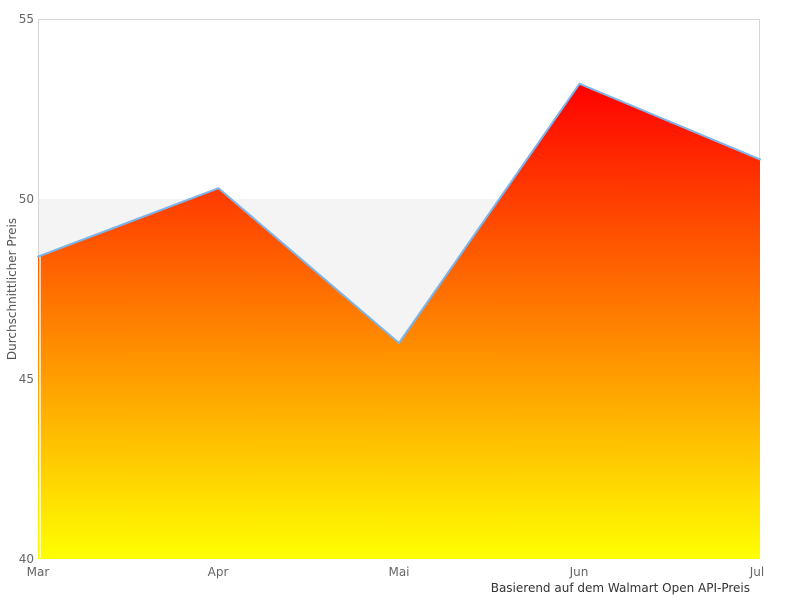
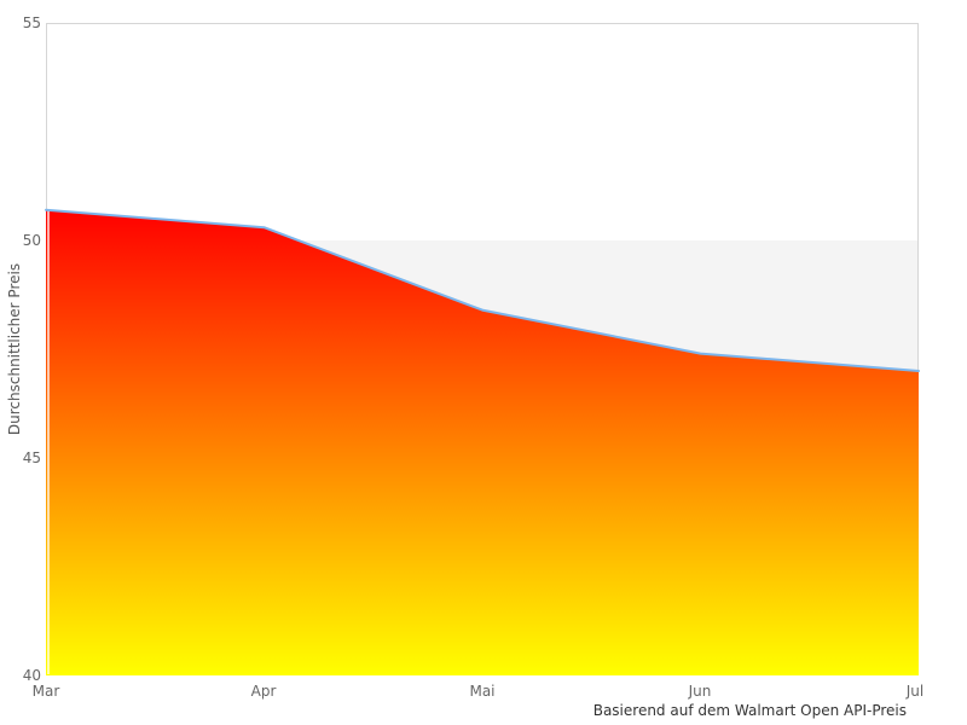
Mar: 48.4 -> 50.7
Mai: 46.0 -> 48.4
Jun: 53.2 -> 47.4
Jul: 51.1 -> 47.0
